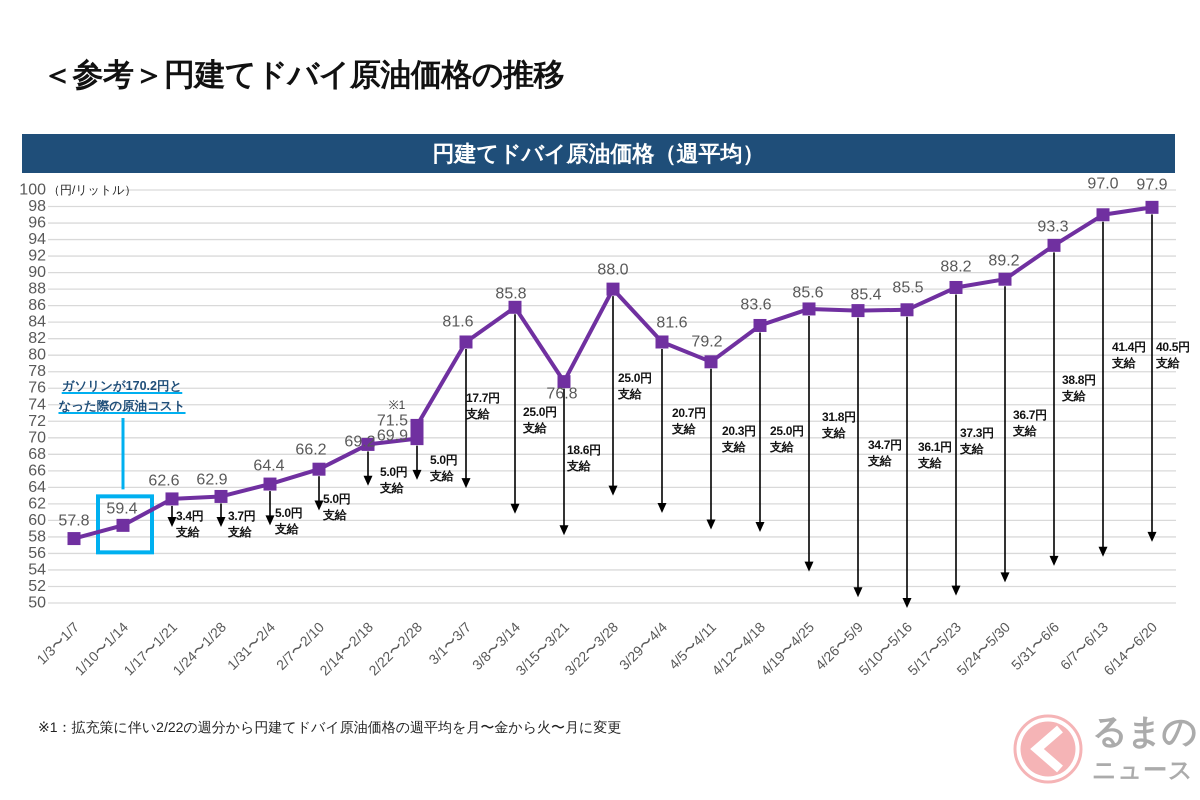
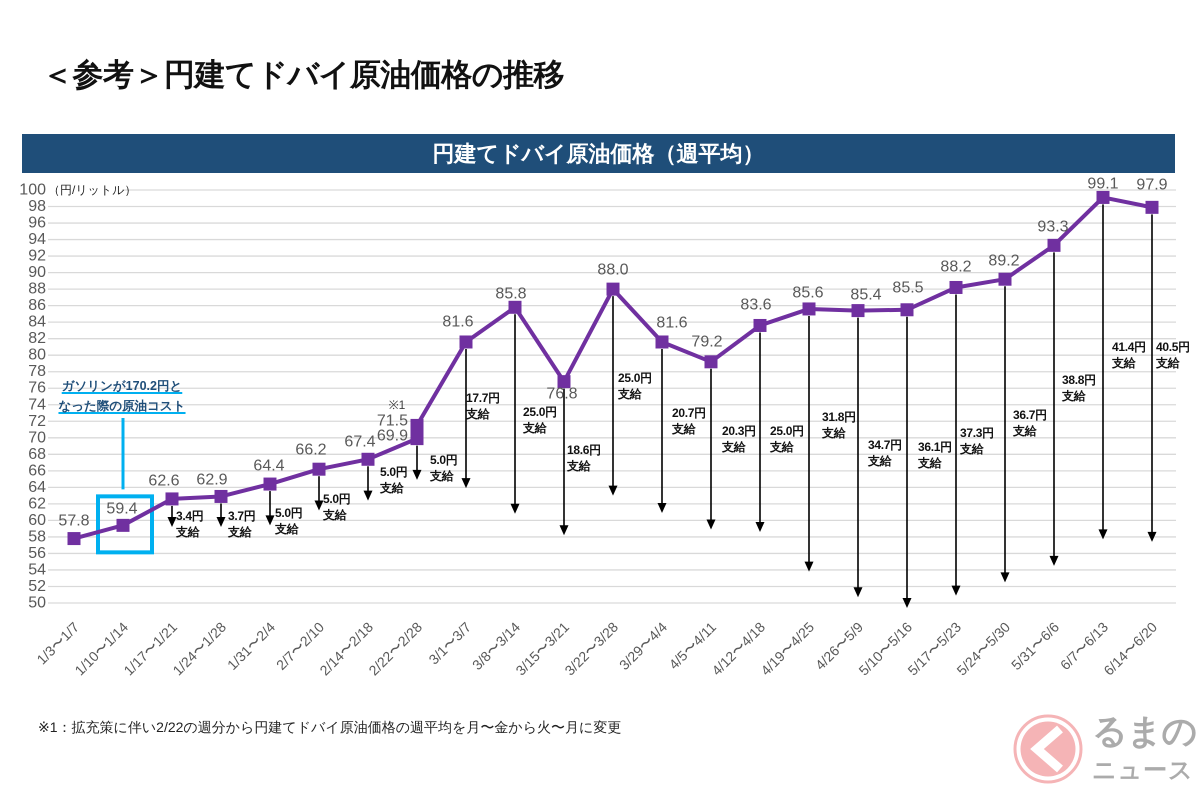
2/14〜2/18: 69.2 -> 67.4
6/7〜6/13: 97.0 -> 99.1
